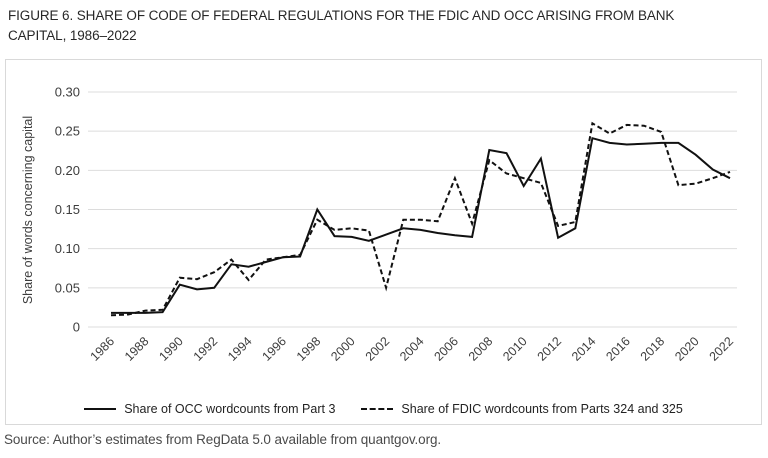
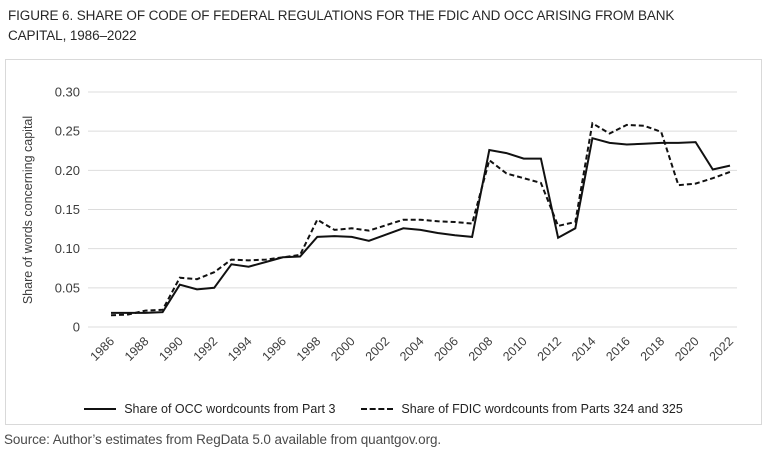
Share of FDIC wordcounts from Parts 324 and 325/1994: 0.06 -> 0.09
Share of OCC wordcounts from Part 3/1998: 0.15 -> 0.12
Share of FDIC wordcounts from Parts 324 and 325/2002: 0.05 -> 0.13
Share of FDIC wordcounts from Parts 324 and 325/2006: 0.19 -> 0.13
Share of OCC wordcounts from Part 3/2010: 0.18 -> 0.21
Share of OCC wordcounts from Part 3/2020: 0.22 -> 0.24
Share of OCC wordcounts from Part 3/2022: 0.19 -> 0.21
